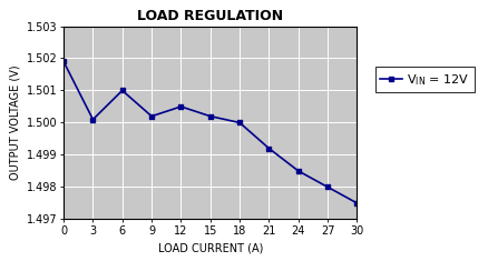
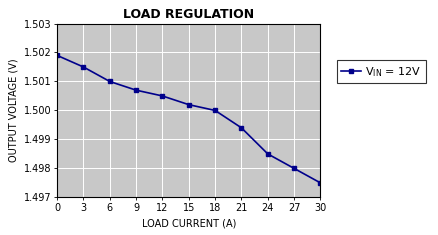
3: 1.5001 -> 1.5015
9: 1.5002 -> 1.5007
21: 1.4992 -> 1.4994
